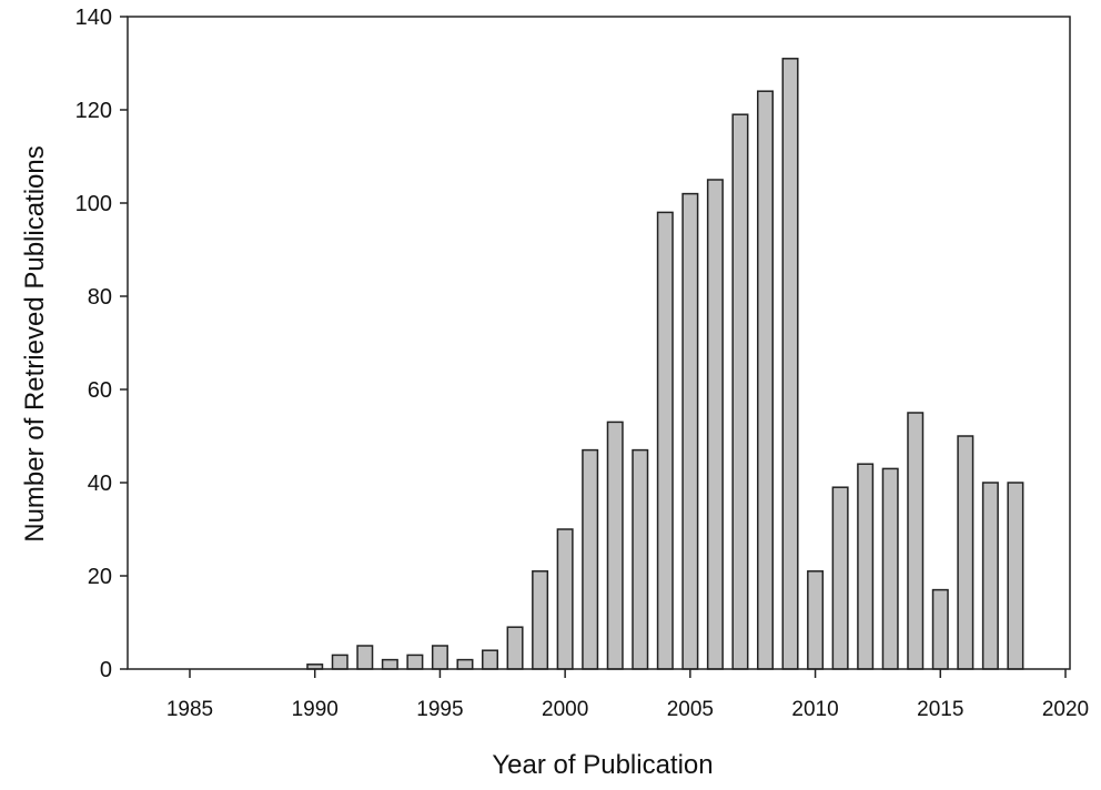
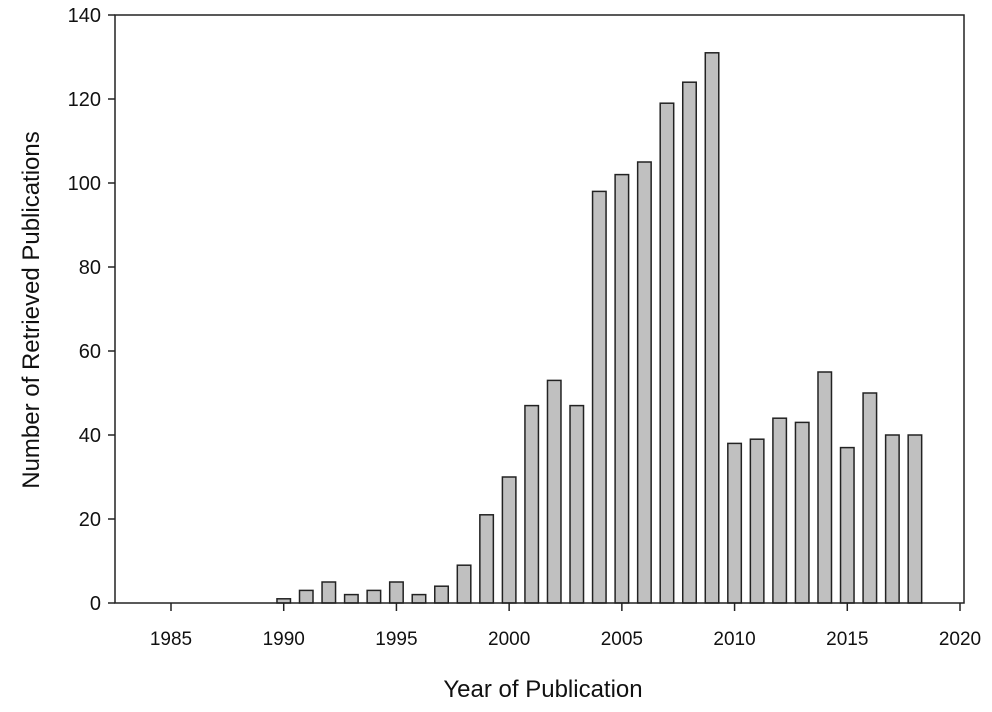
2010: 21 -> 38
2015: 17 -> 37
